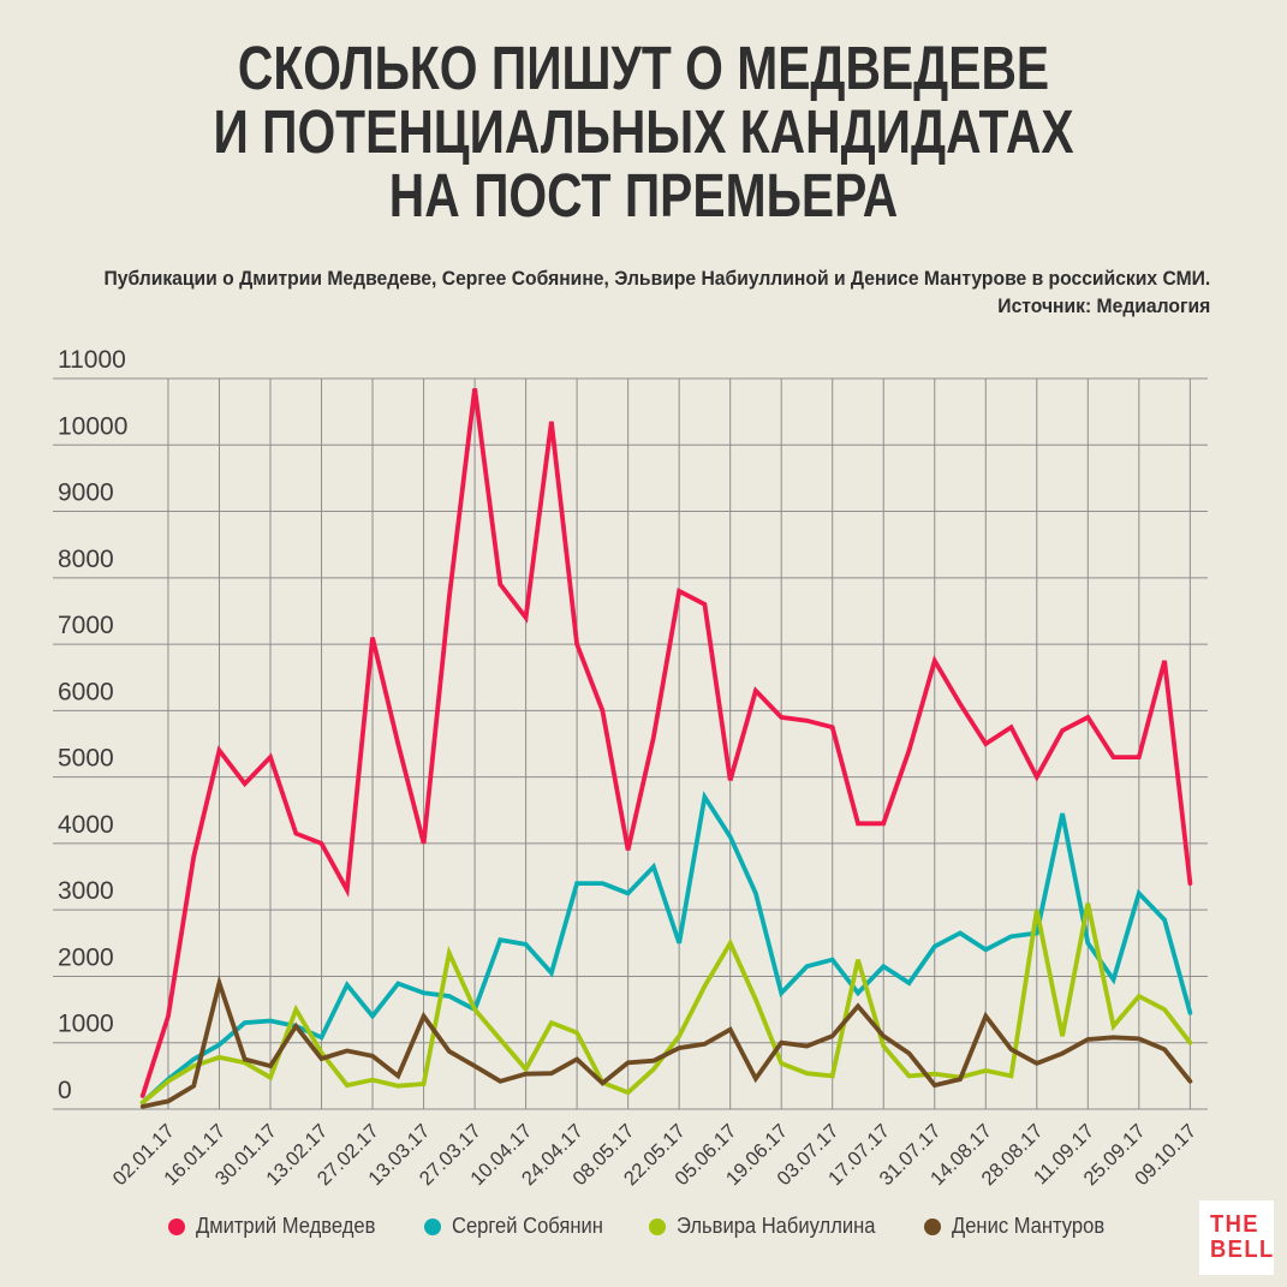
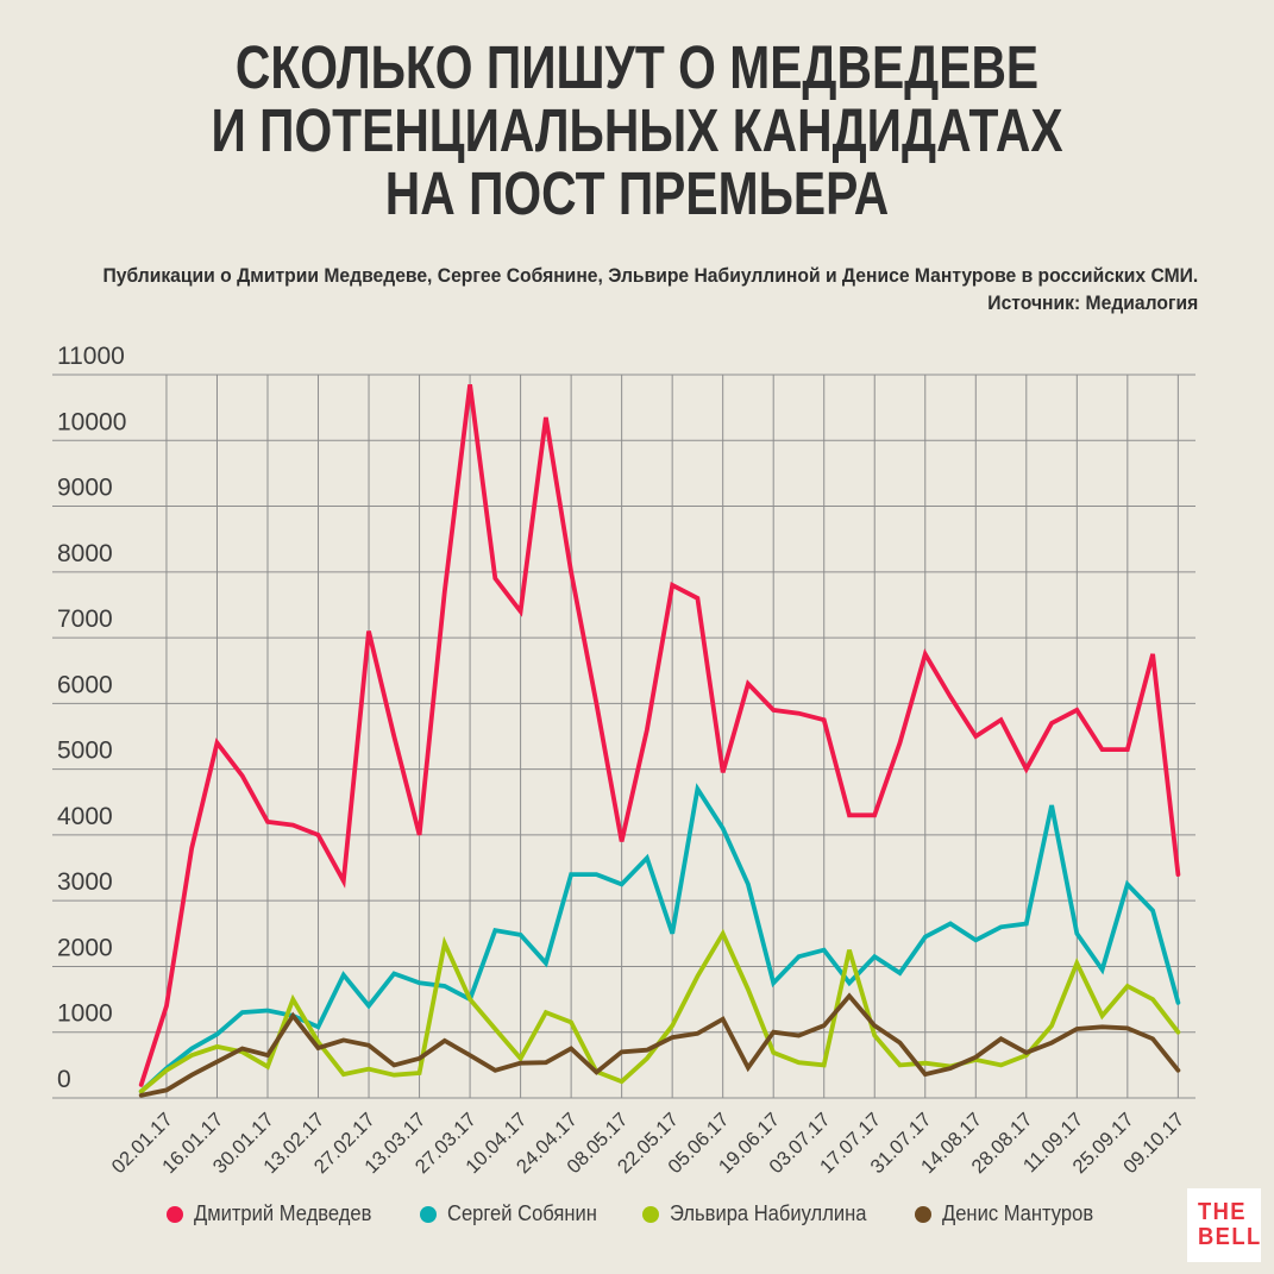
Денис Мантуров/16.01.17: 1900 -> 600
Дмитрий Медведев/30.01.17: 5300 -> 4200
Денис Мантуров/13.03.17: 1400 -> 600
Дмитрий Медведев/24.04.17: 7000 -> 8000
Денис Мантуров/14.08.17: 1400 -> 600
Эльвира Набиуллина/28.08.17: 3000 -> 600
Эльвира Набиуллина/11.09.17: 3100 -> 2000
